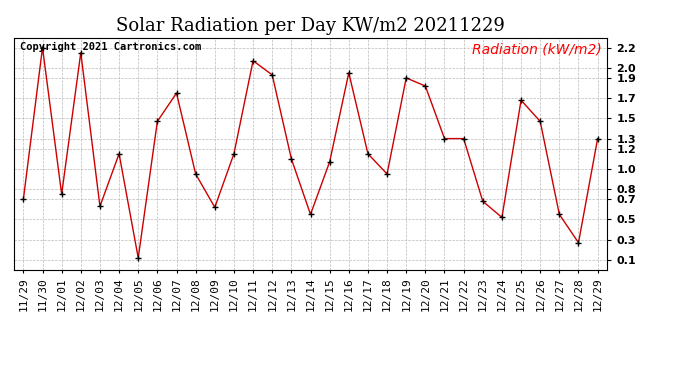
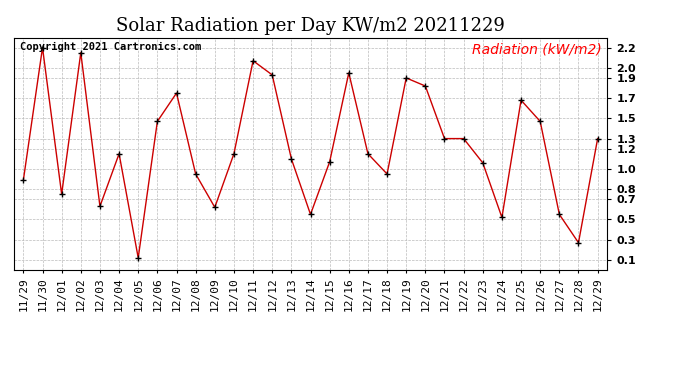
11/29: 0.70 -> 0.89
12/23: 0.68 -> 1.06
